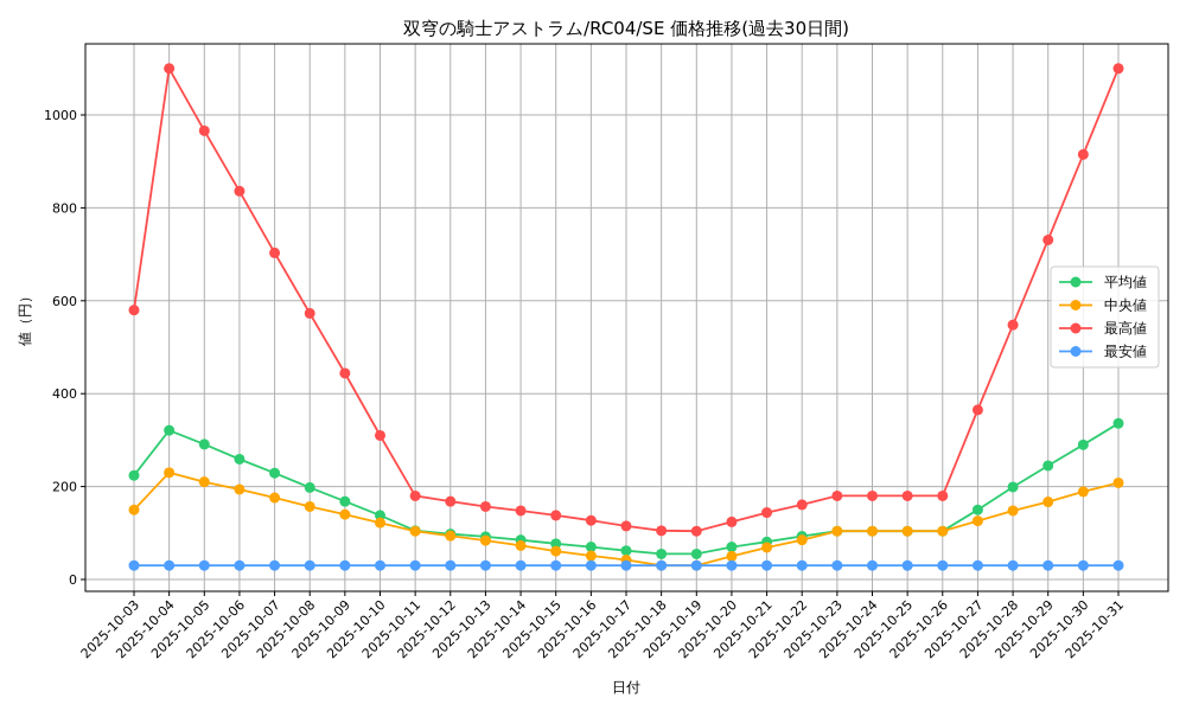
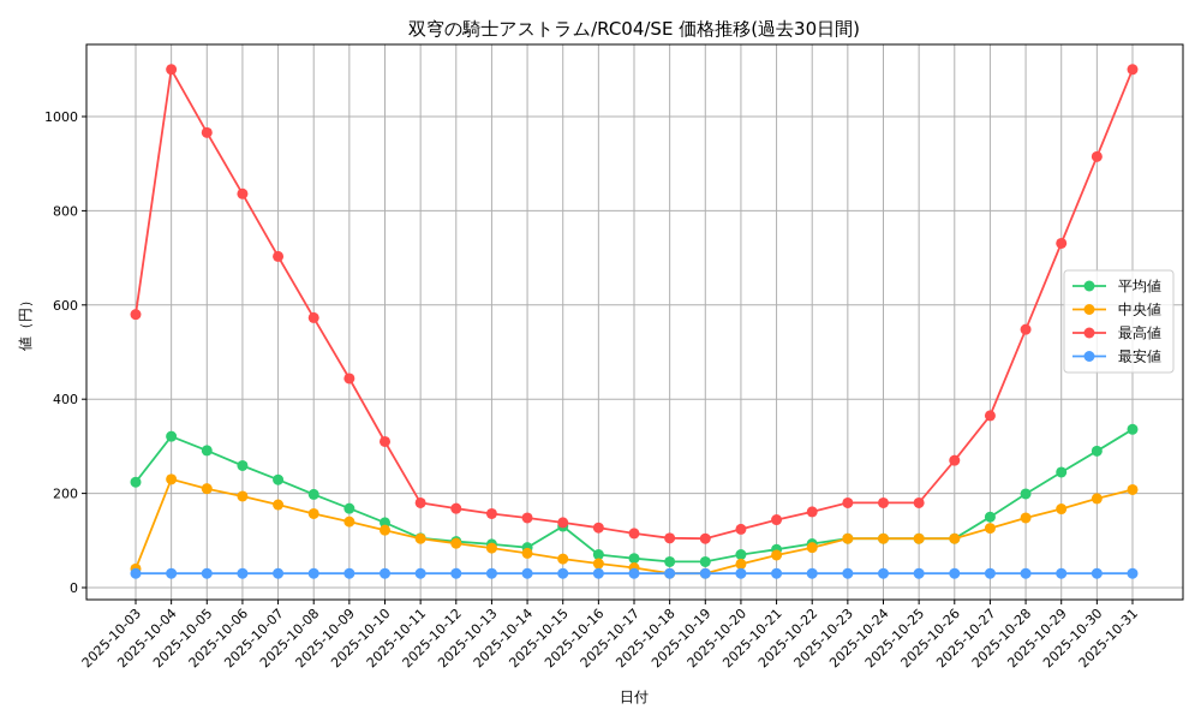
中央値/2025-10-03: 150 -> 40
平均値/2025-10-15: 80 -> 130
最高値/2025-10-26: 180 -> 270
